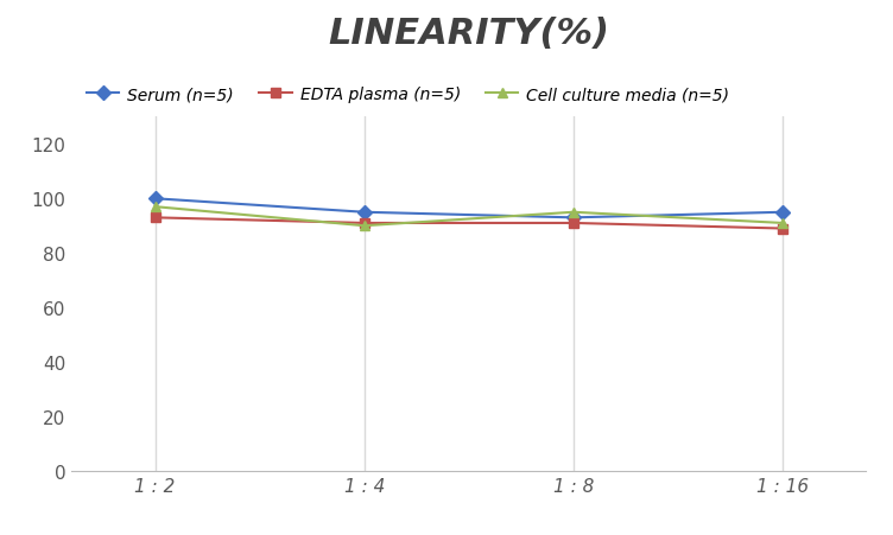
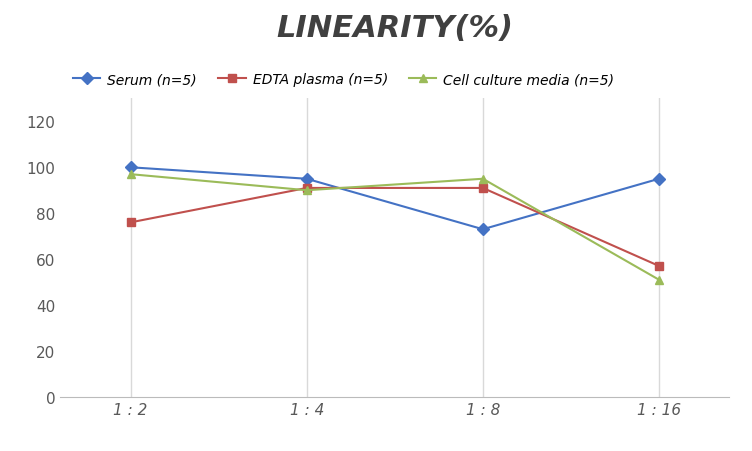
EDTA plasma (n=5)/1 : 2: 93 -> 76
Serum (n=5)/1 : 8: 93 -> 73
EDTA plasma (n=5)/1 : 16: 89 -> 57
Cell culture media (n=5)/1 : 16: 91 -> 51
